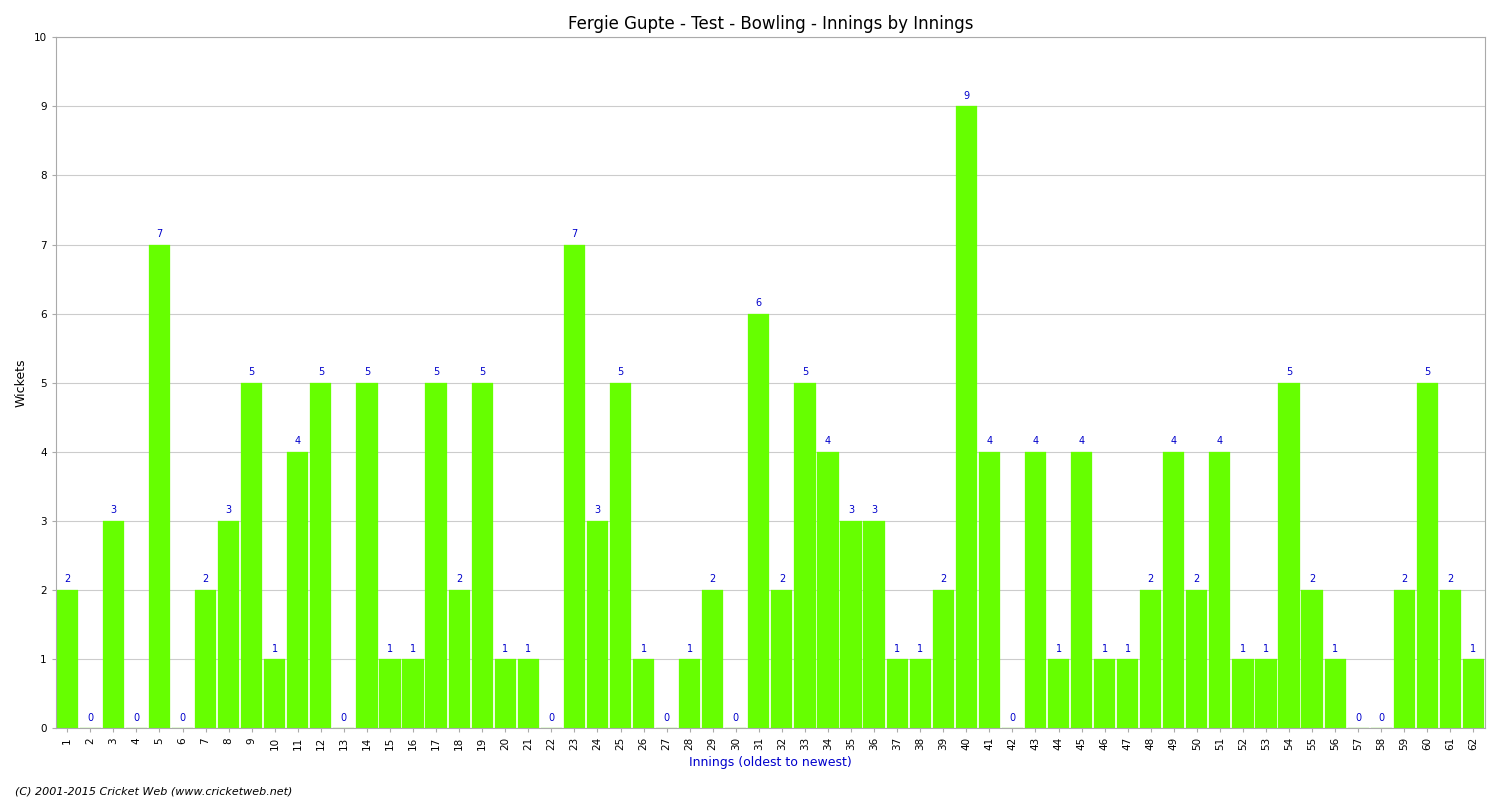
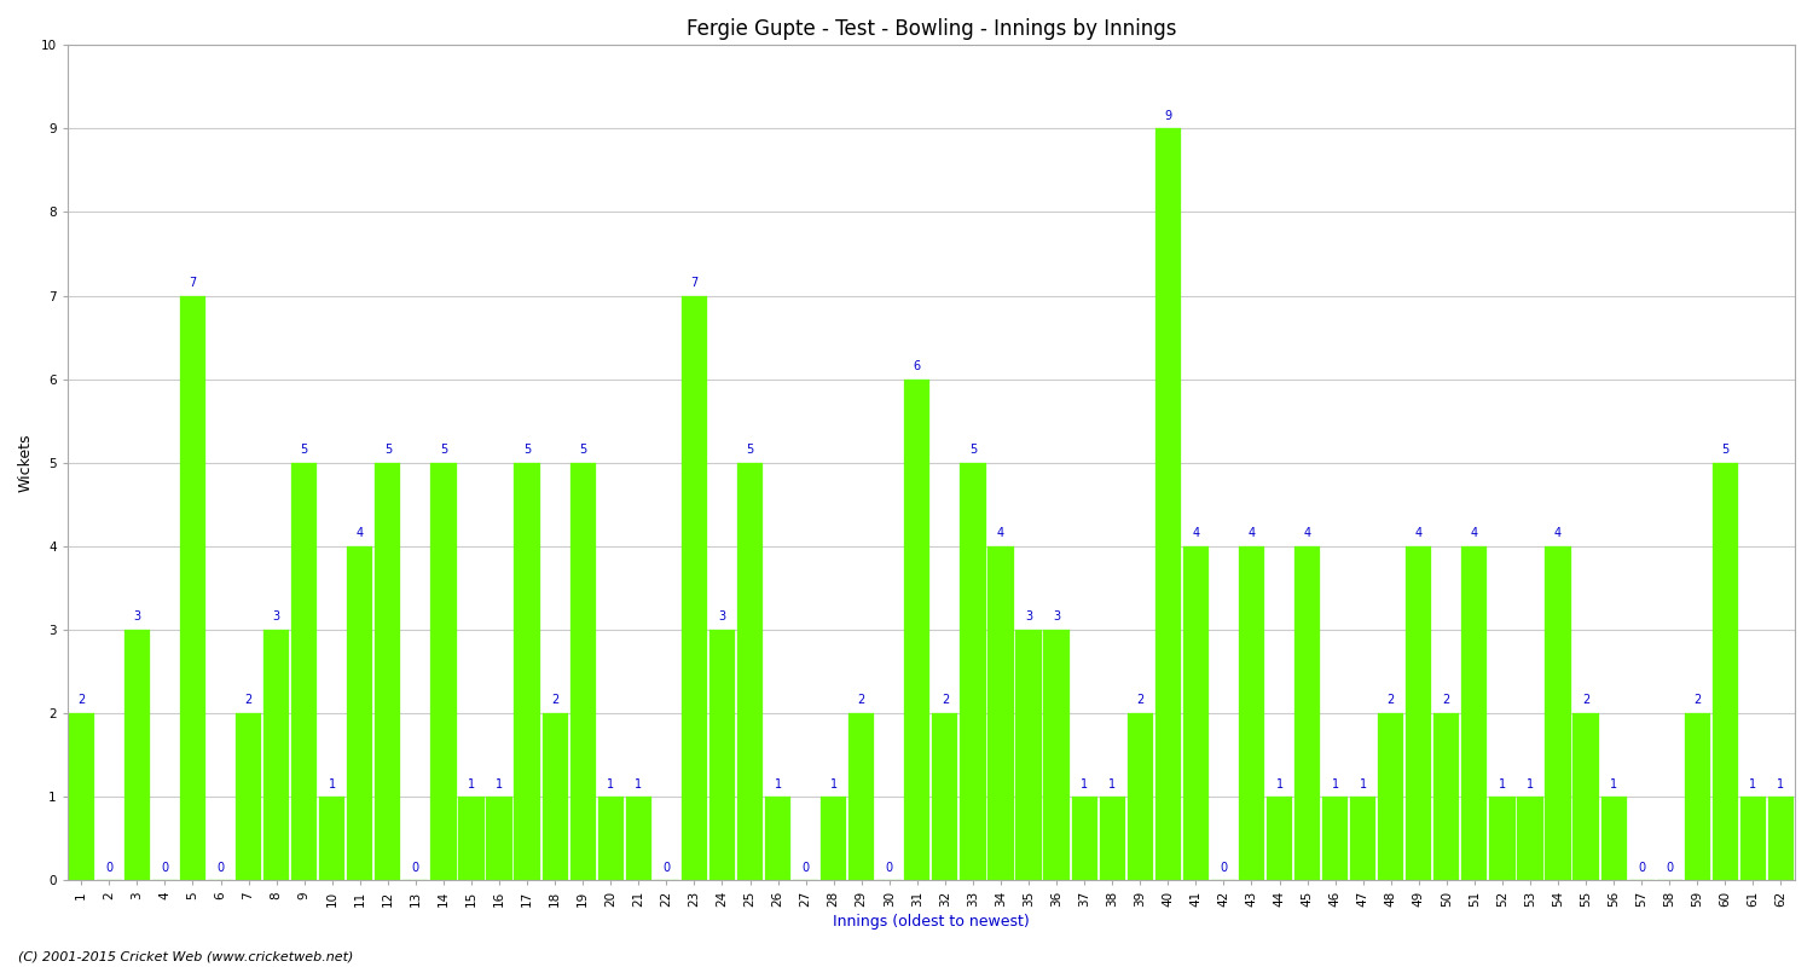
54: 5 -> 4
61: 2 -> 1
